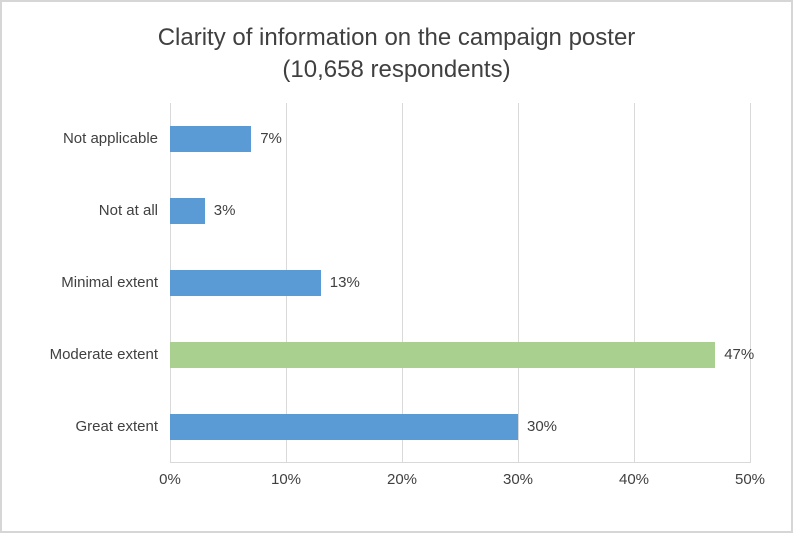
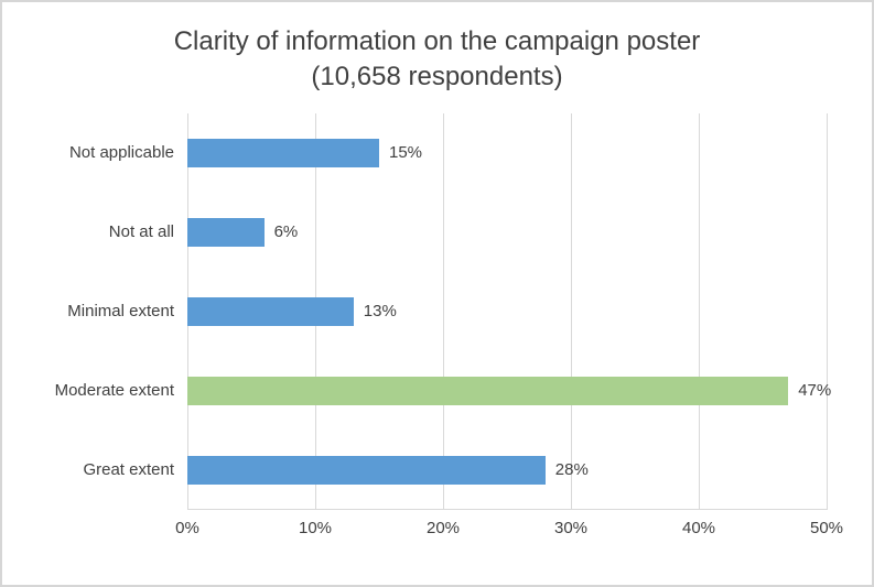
Not applicable: 7% -> 15%
Not at all: 3% -> 6%
Great extent: 30% -> 28%
